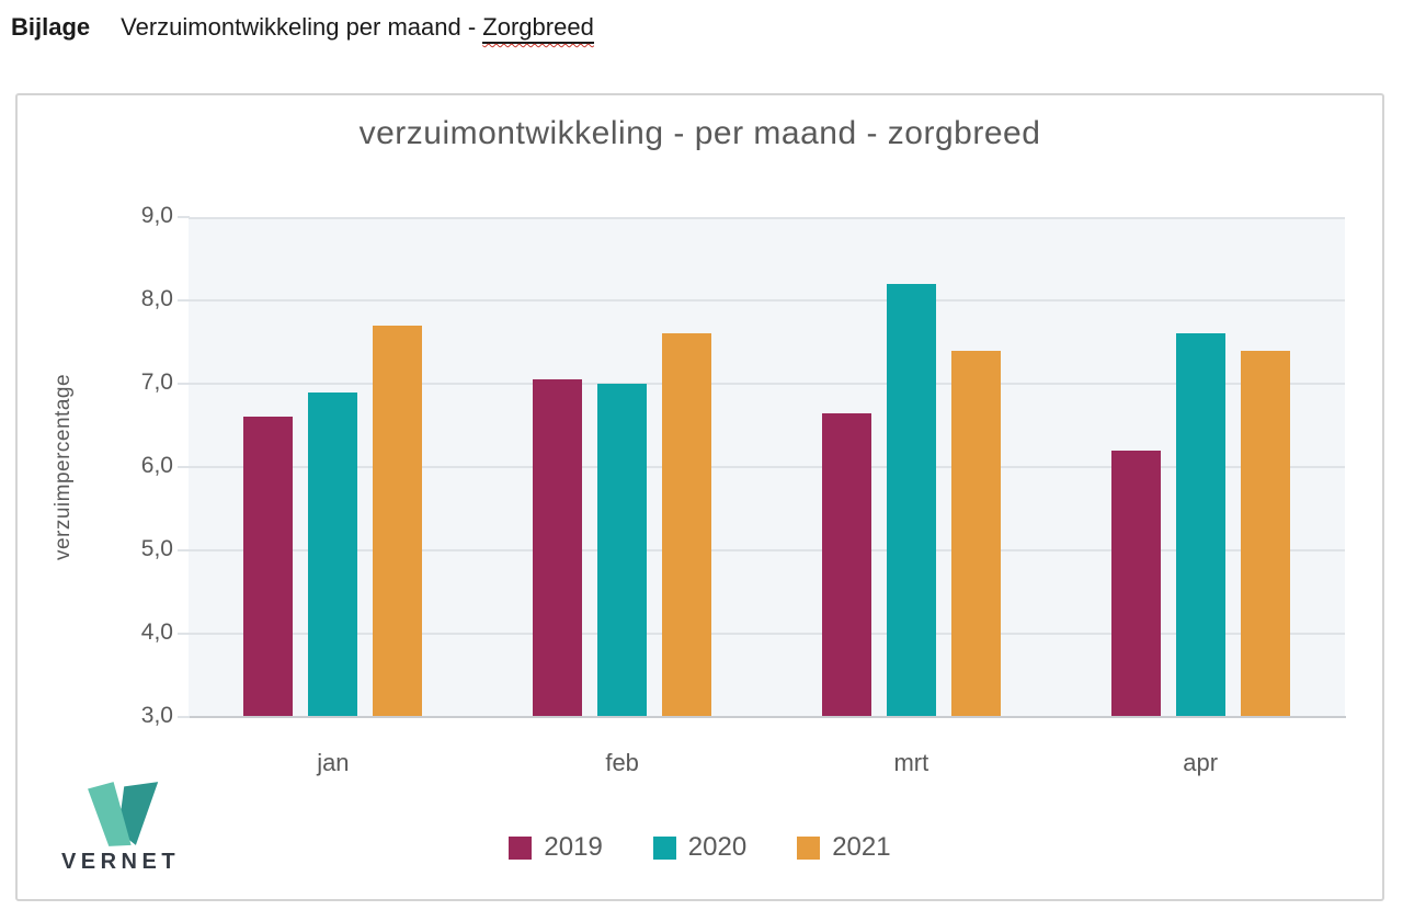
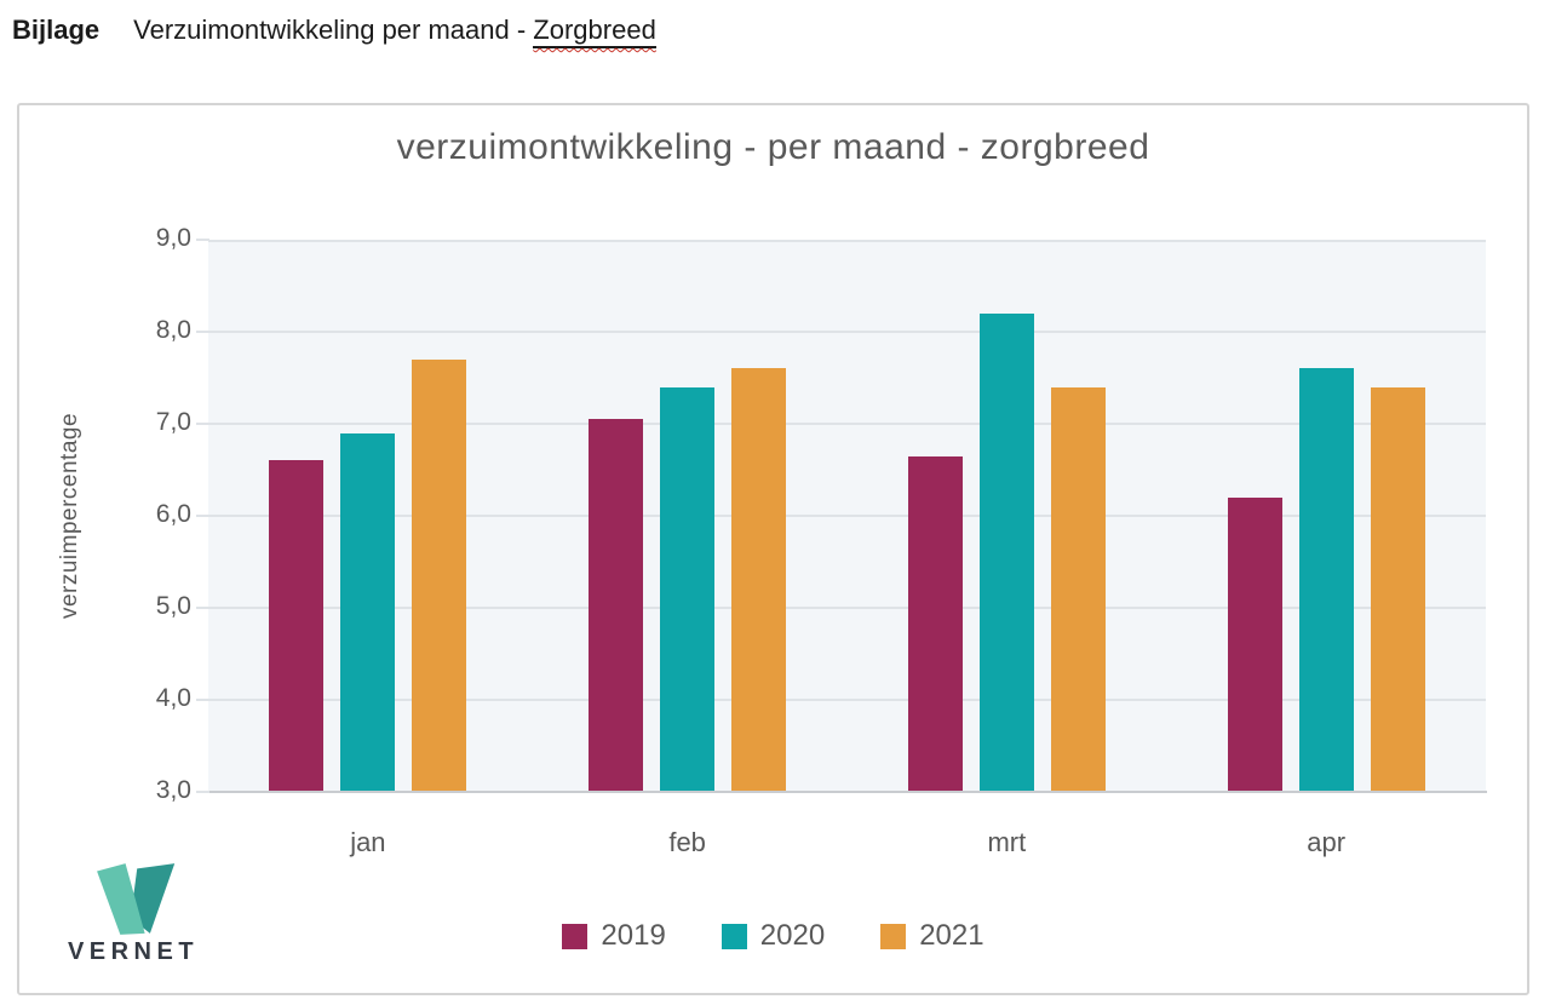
2020/feb: 7,0 -> 7,4
